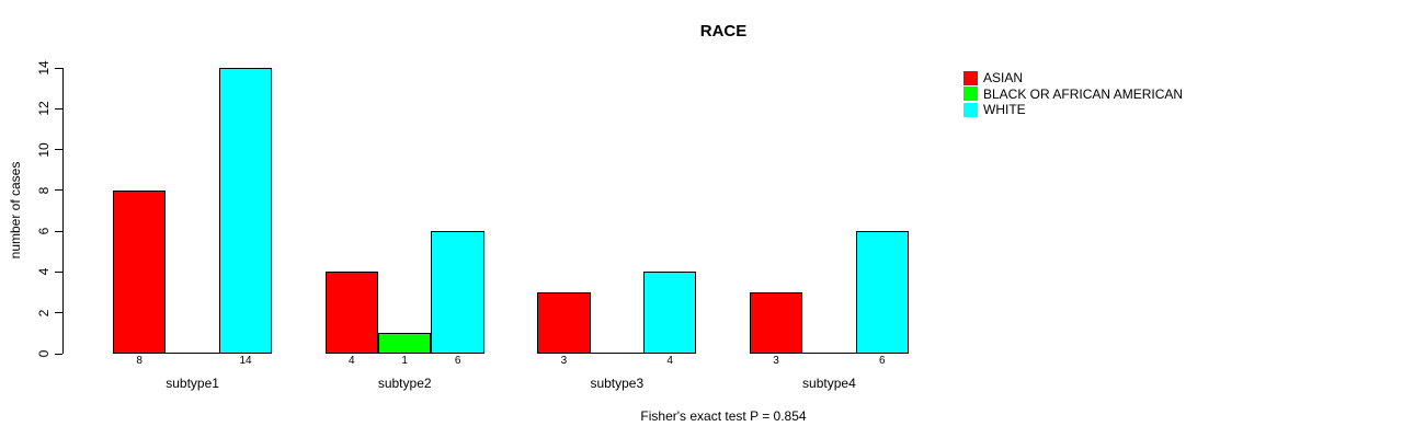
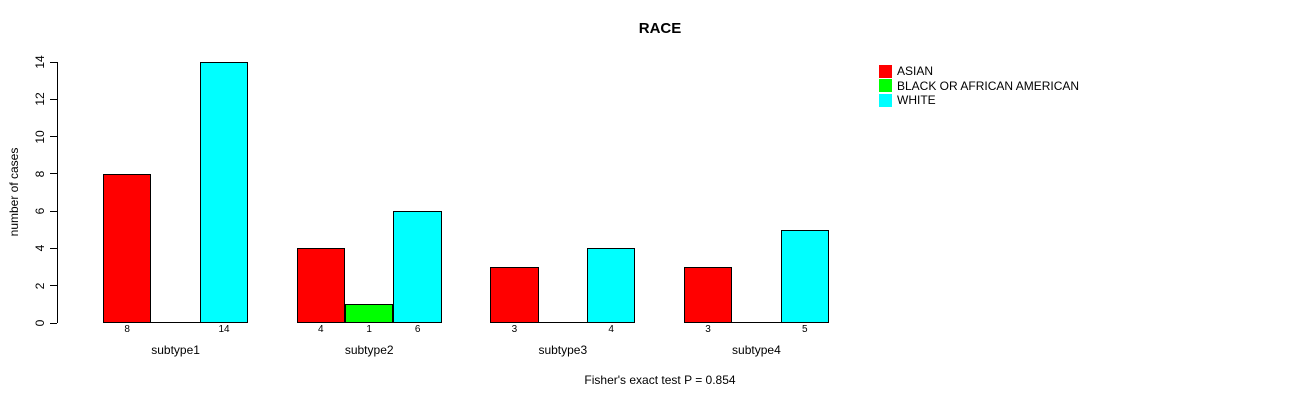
WHITE/subtype4: 6 -> 5
